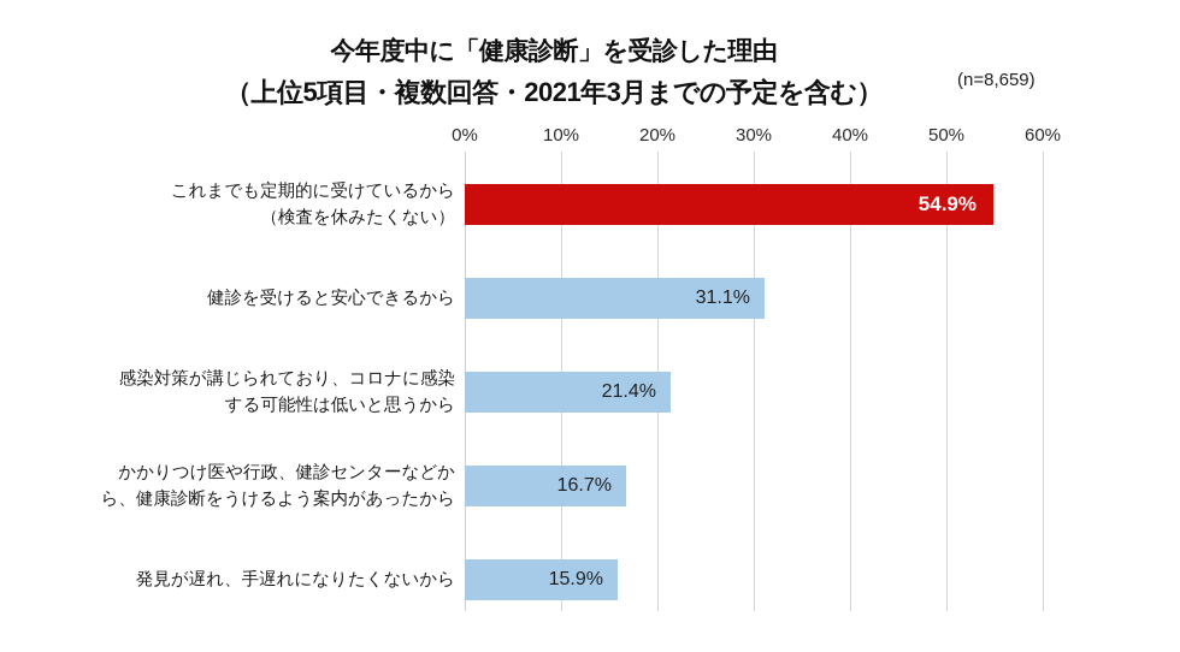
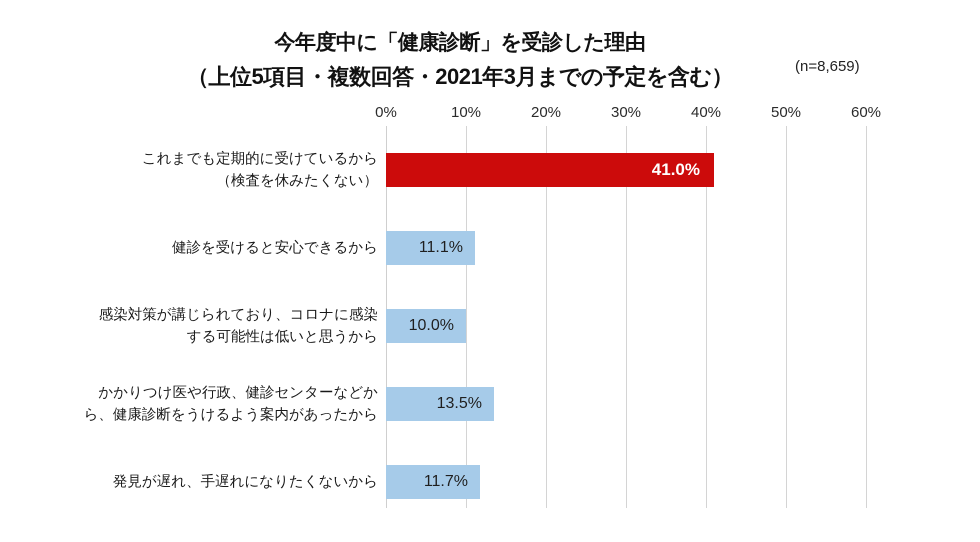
これまでも定期的に受けているから （検査を休みたくない）: 54.9% -> 41.0%
健診を受けると安心できるから: 31.1% -> 11.1%
感染対策が講じられており、コロナに感染 する可能性は低いと思うから: 21.4% -> 10.0%
かかりつけ医や行政、健診センターなどか ら、健康診断をうけるよう案内があったから: 16.7% -> 13.5%
発見が遅れ、手遅れになりたくないから: 15.9% -> 11.7%
